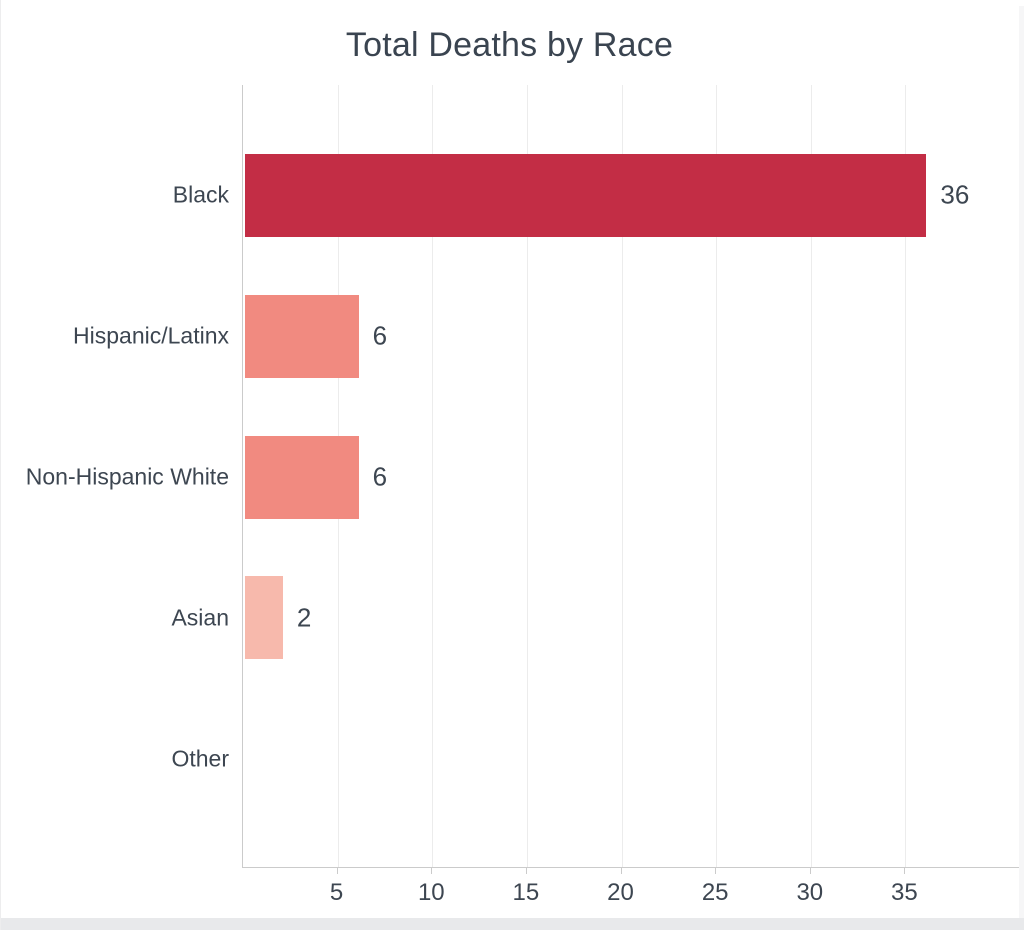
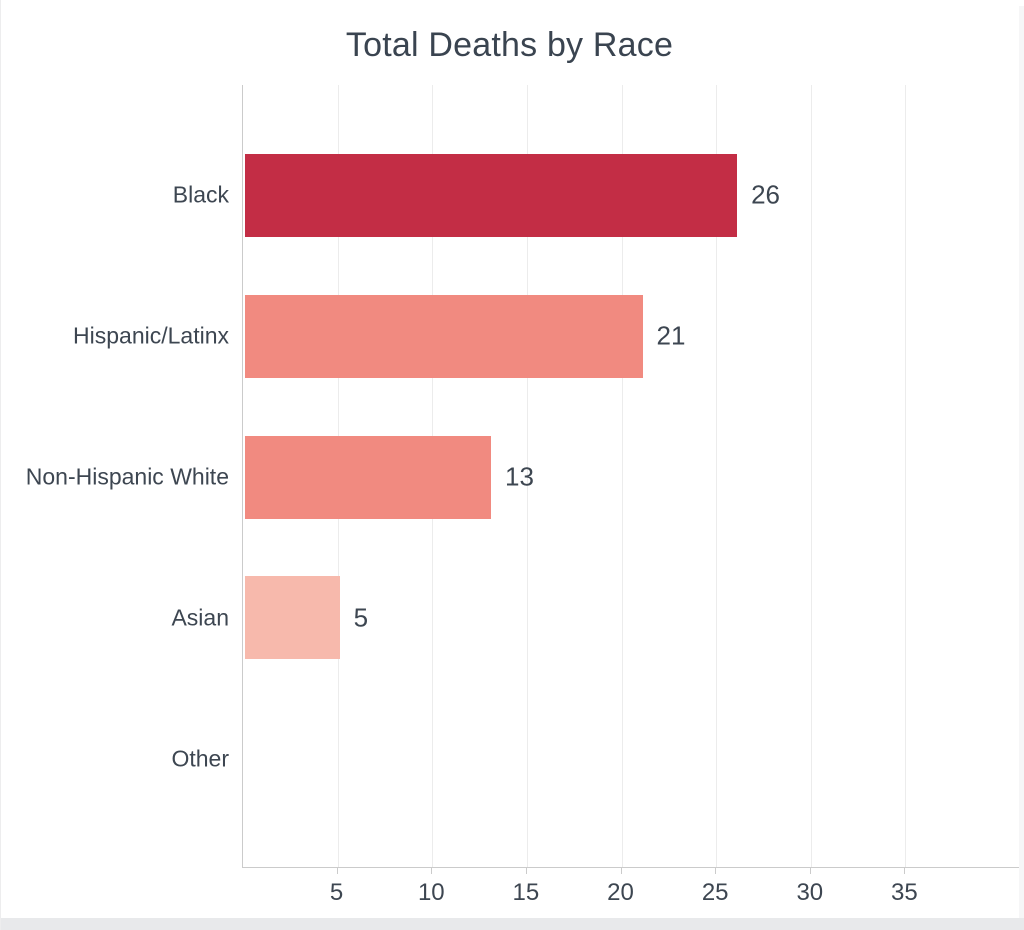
Black: 36 -> 26
Hispanic/Latinx: 6 -> 21
Non-Hispanic White: 6 -> 13
Asian: 2 -> 5
